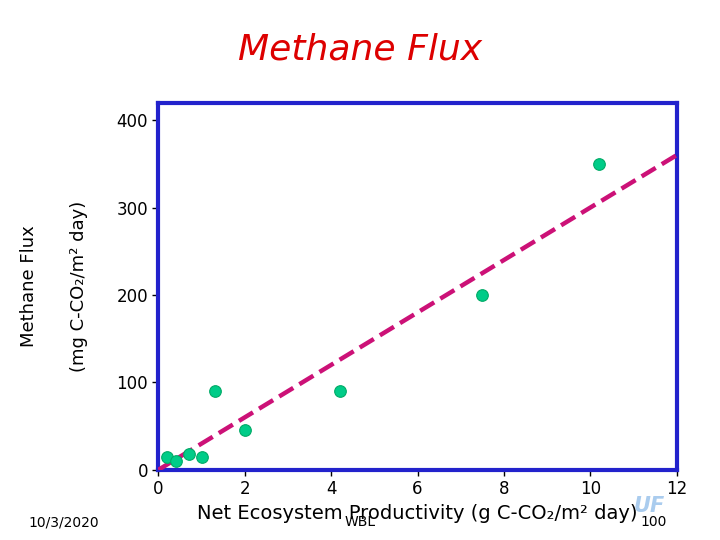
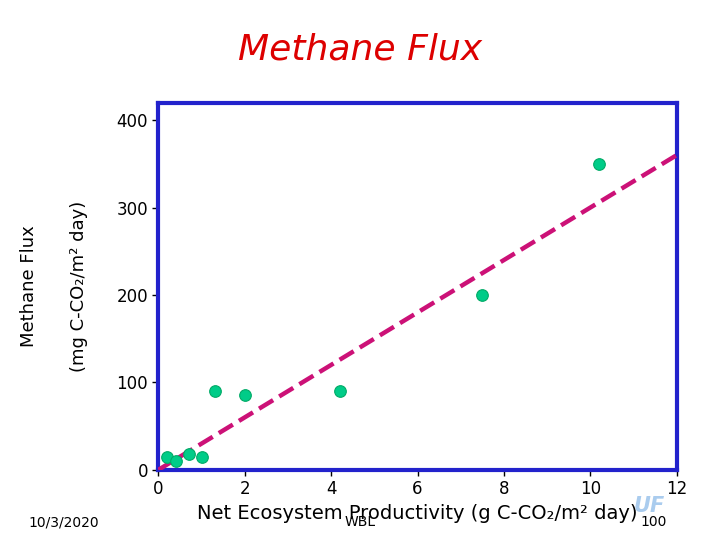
2: 46 -> 85
